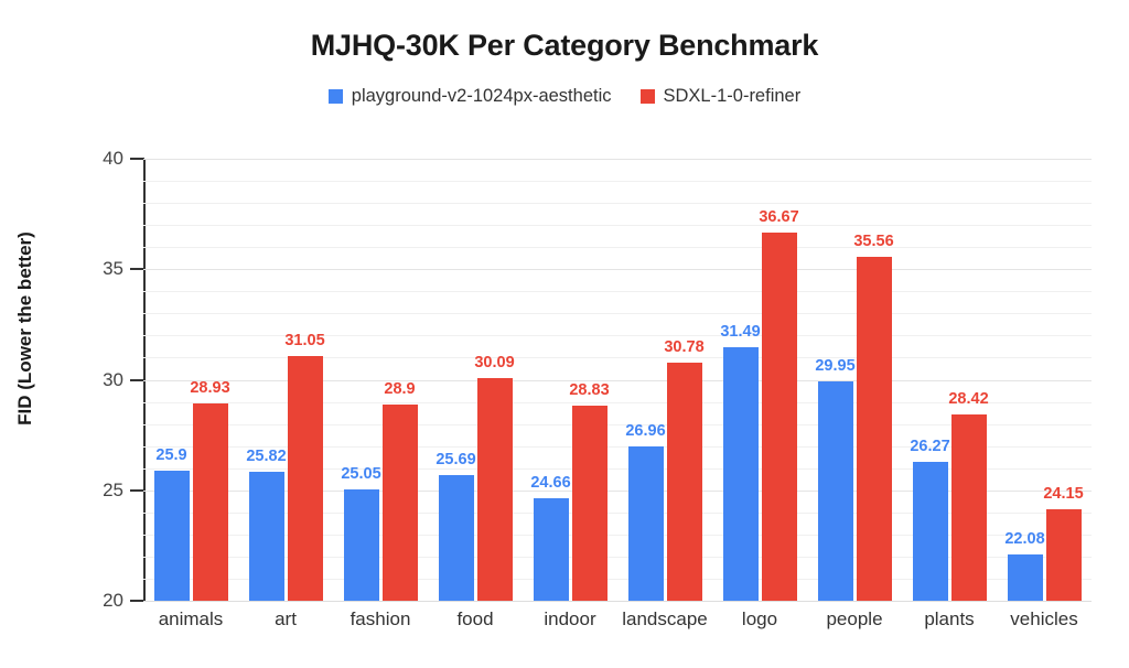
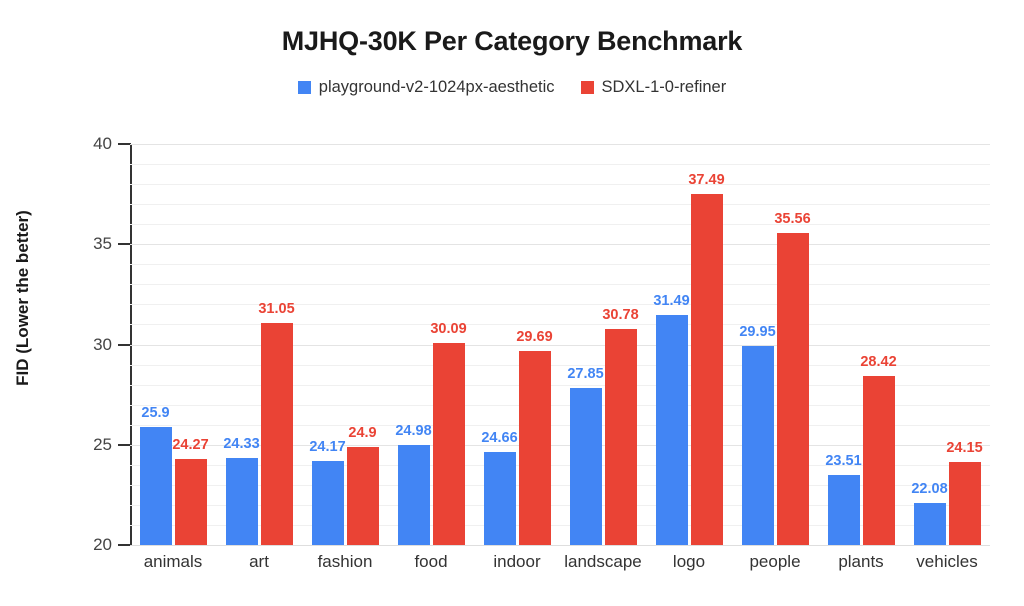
SDXL-1-0-refiner/animals: 28.93 -> 24.27
playground-v2-1024px-aesthetic/art: 25.82 -> 24.33
playground-v2-1024px-aesthetic/fashion: 25.05 -> 24.17
SDXL-1-0-refiner/fashion: 28.9 -> 24.9
playground-v2-1024px-aesthetic/food: 25.69 -> 24.98
SDXL-1-0-refiner/indoor: 28.83 -> 29.69
playground-v2-1024px-aesthetic/landscape: 26.96 -> 27.85
SDXL-1-0-refiner/logo: 36.67 -> 37.49
playground-v2-1024px-aesthetic/plants: 26.27 -> 23.51
